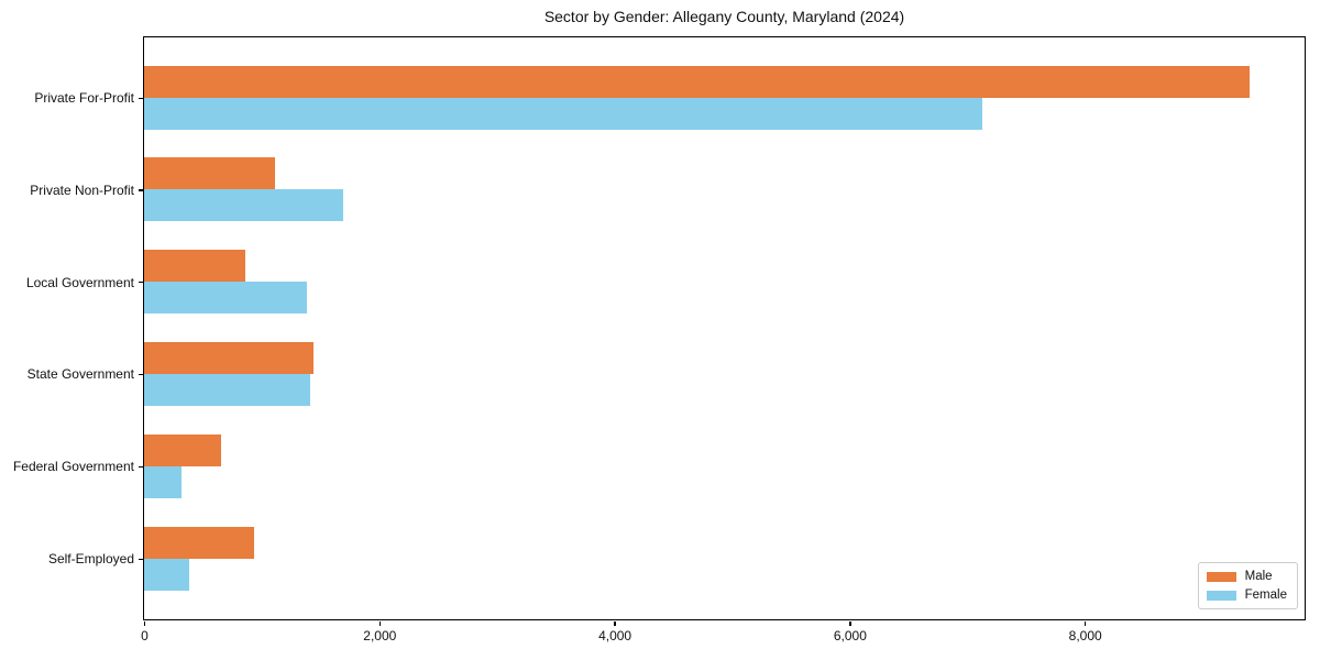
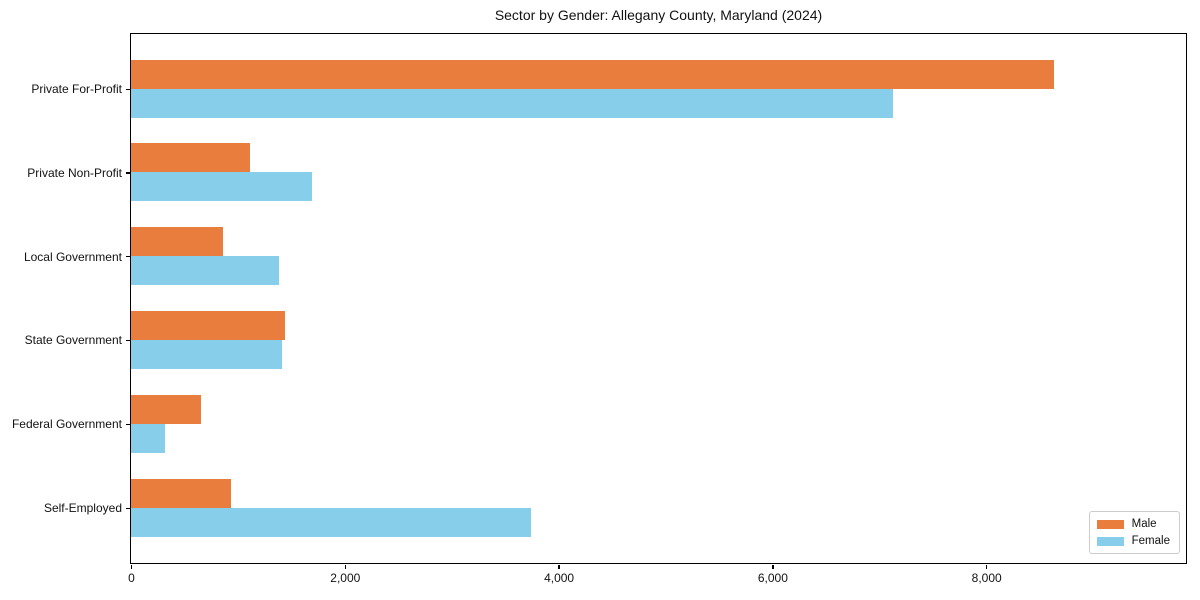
Male/Private For-Profit: 9390 -> 8630
Female/Self-Employed: 380 -> 3740
